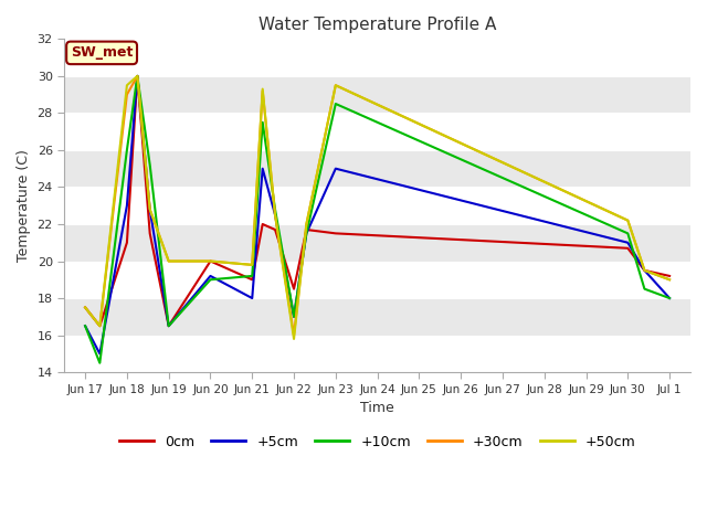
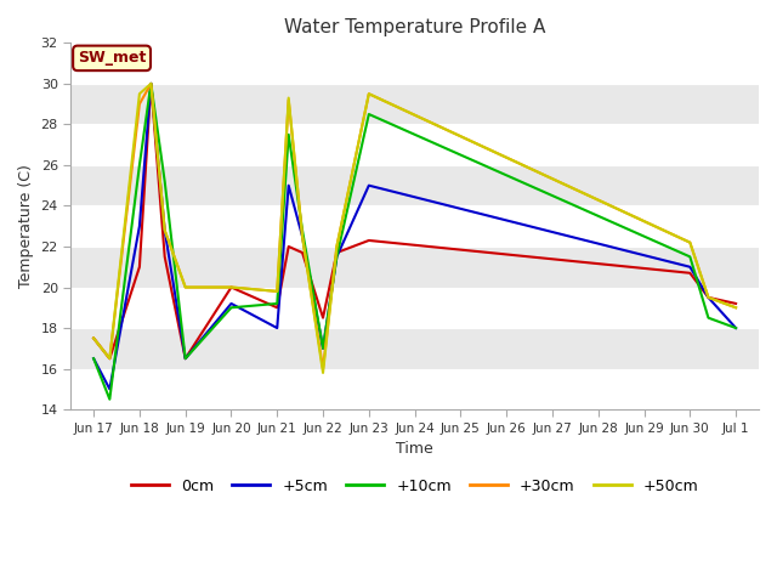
0cm/Jun 23: 21.5 -> 22.3
